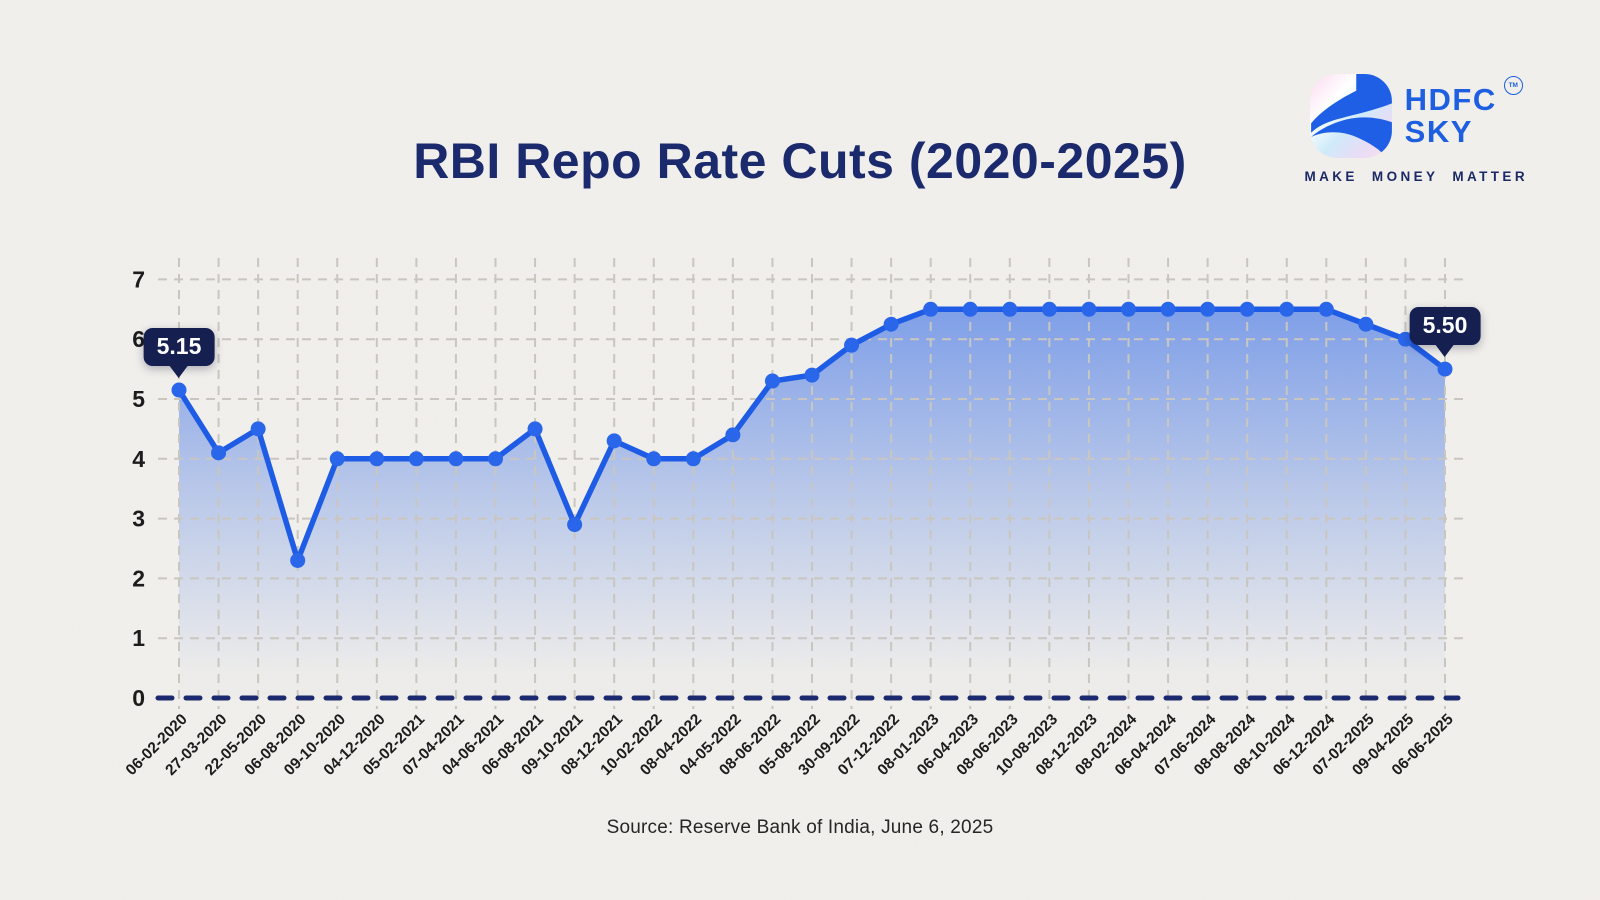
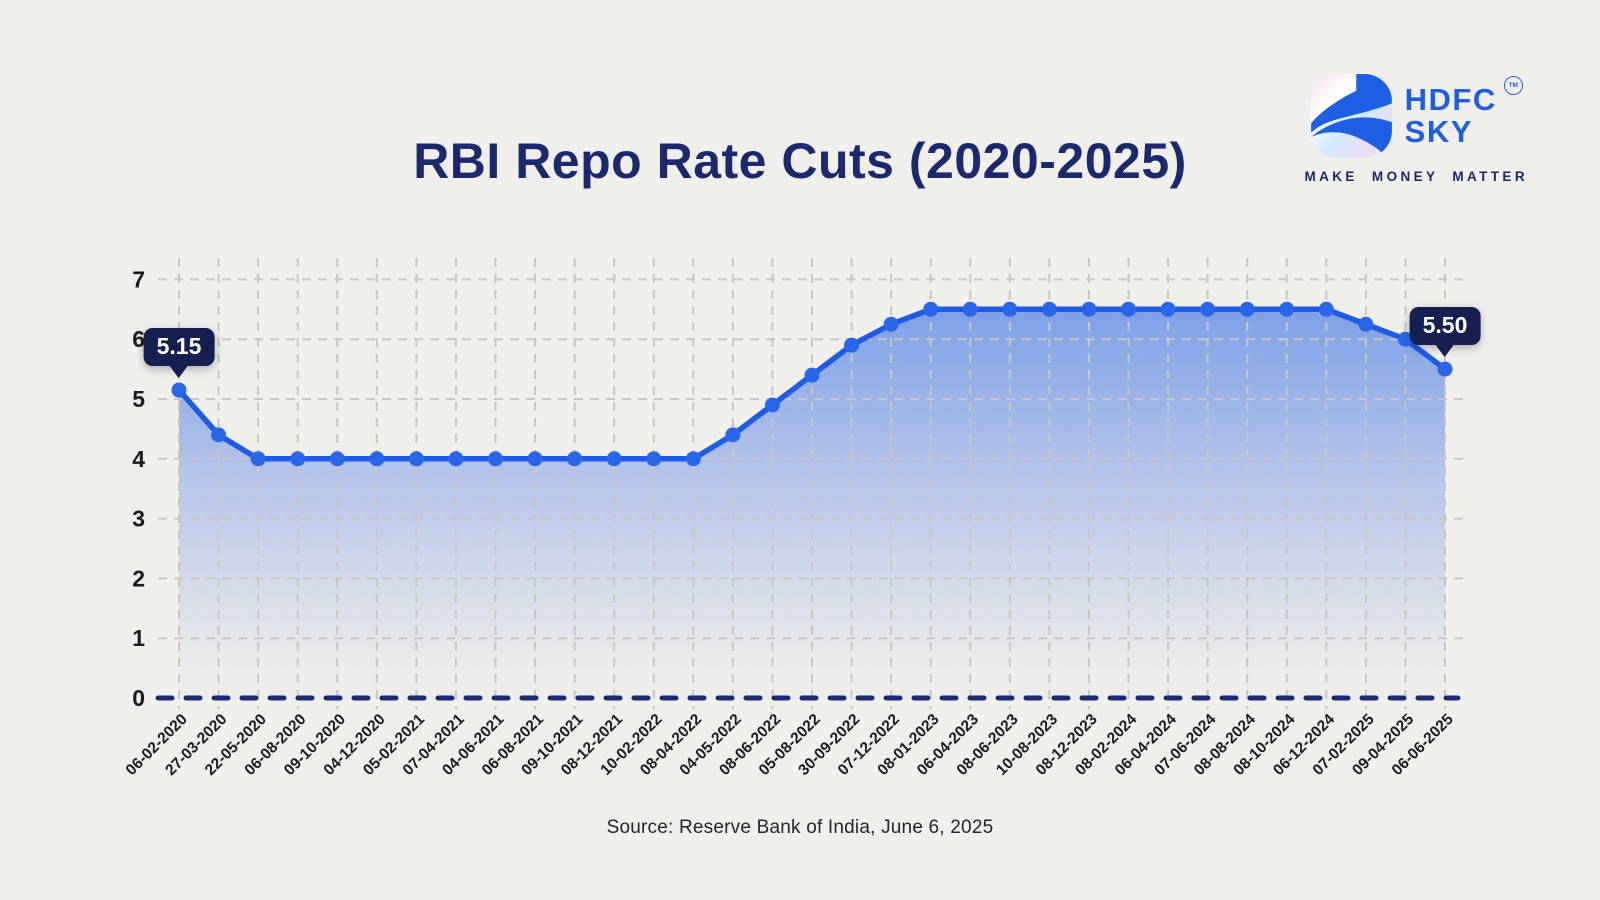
27-03-2020: 4.1 -> 4.4
22-05-2020: 4.5 -> 4.0
06-08-2020: 2.3 -> 4.0
06-08-2021: 4.5 -> 4.0
09-10-2021: 2.9 -> 4.0
08-12-2021: 4.3 -> 4.0
08-06-2022: 5.3 -> 4.9
